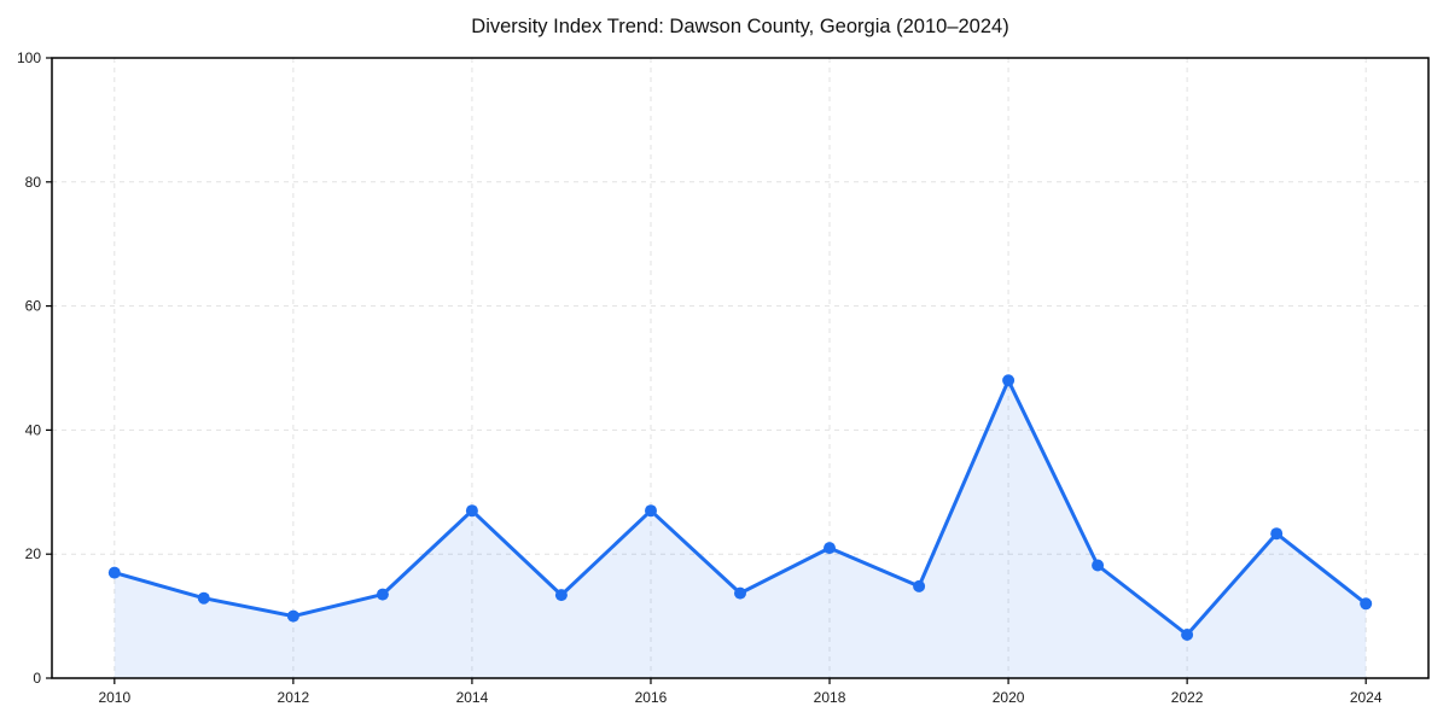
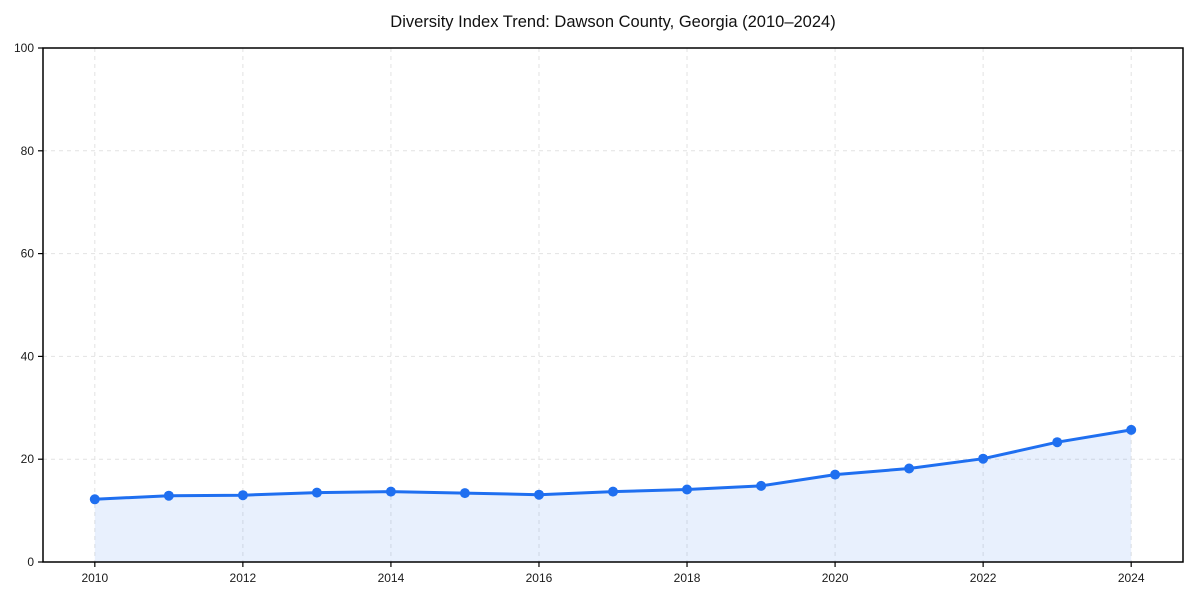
2010: 17 -> 12
2012: 10 -> 13
2014: 27 -> 14
2016: 27 -> 13
2018: 21 -> 14
2020: 48 -> 17
2022: 7 -> 20
2024: 12 -> 26
